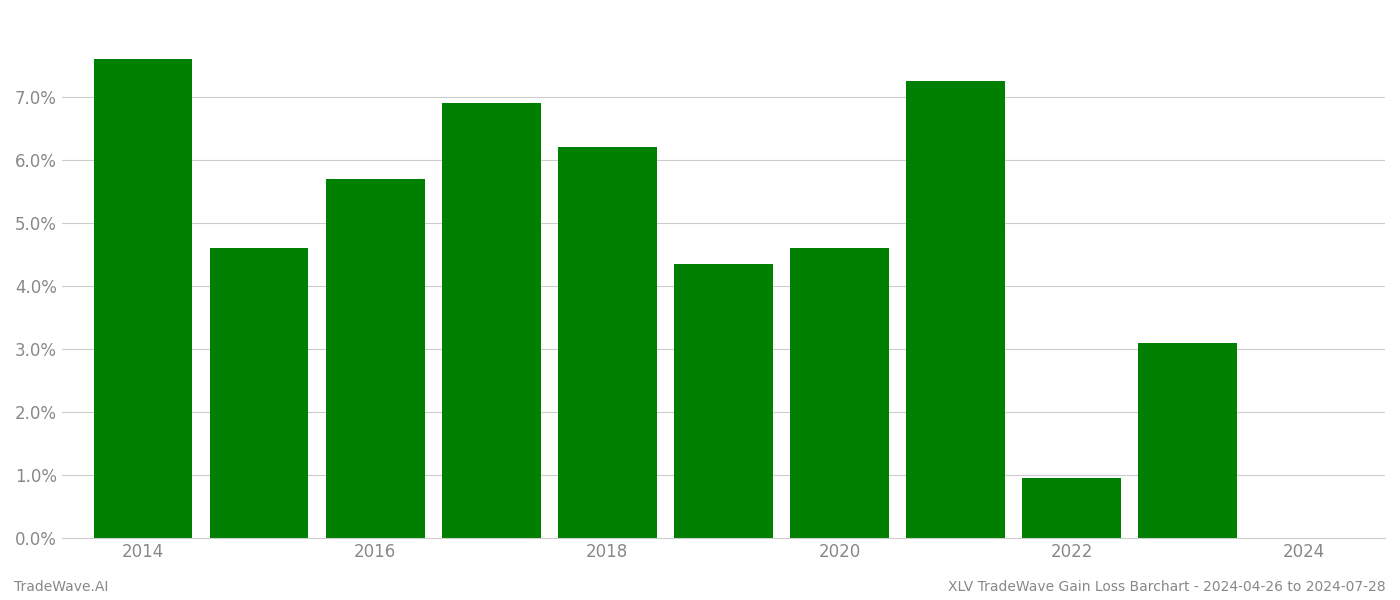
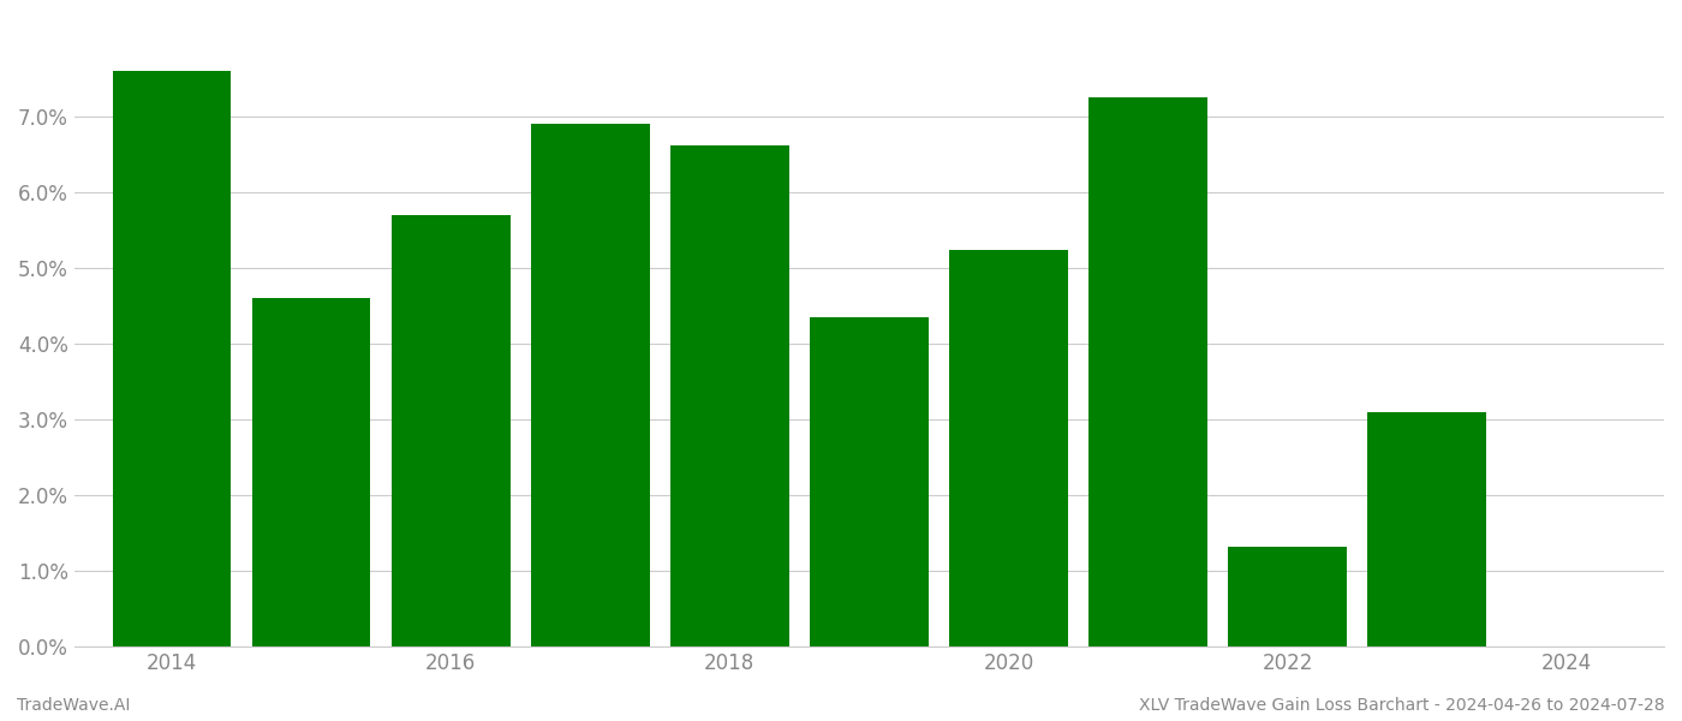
2018: 6.20% -> 6.62%
2020: 4.60% -> 5.24%
2022: 0.95% -> 1.32%
